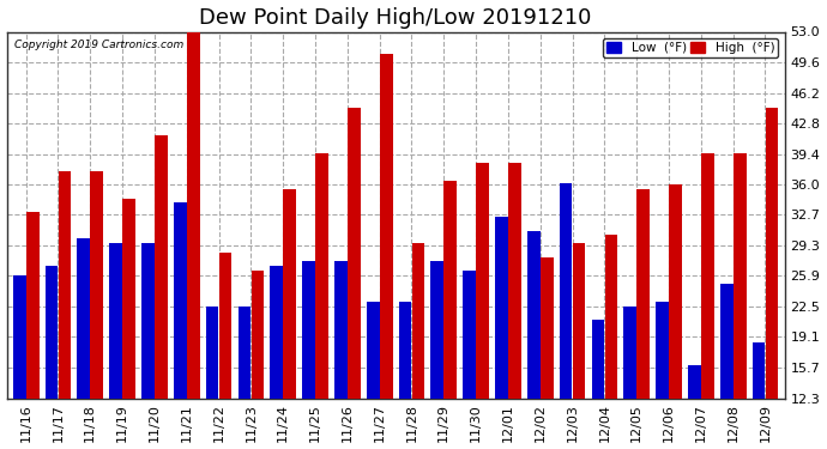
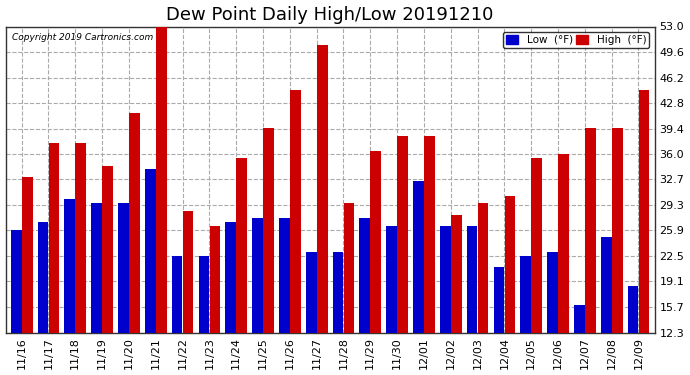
Low (°F)/12/02: 30.8 -> 26.5
Low (°F)/12/03: 36.2 -> 26.5
